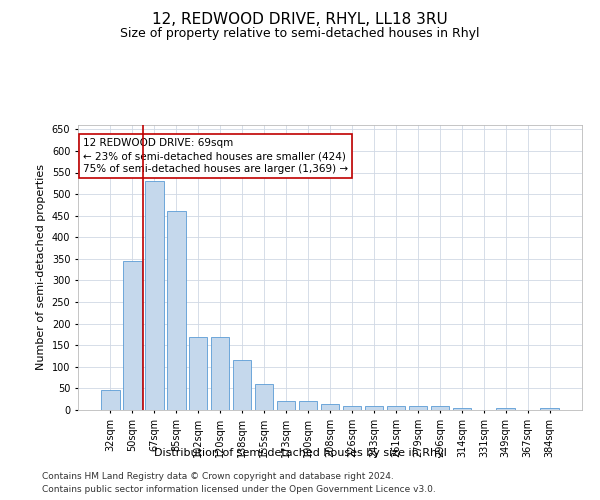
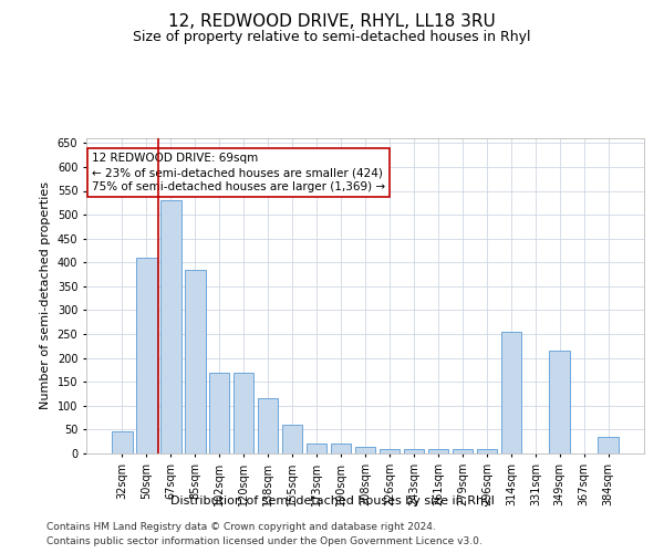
50sqm: 345 -> 410
85sqm: 460 -> 385
314sqm: 5 -> 255
349sqm: 5 -> 215
384sqm: 5 -> 35
